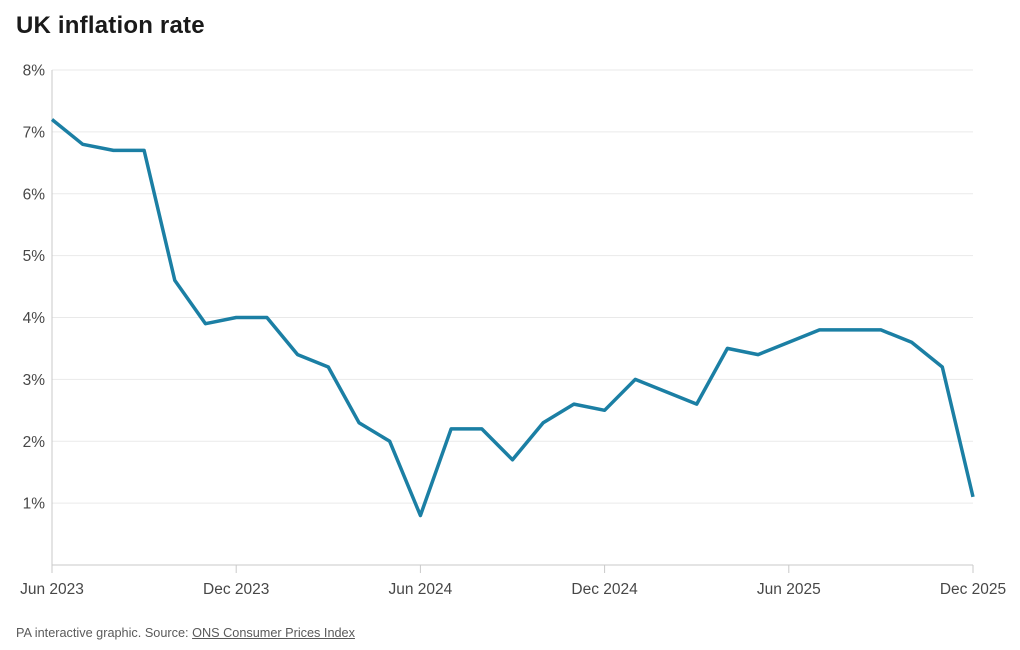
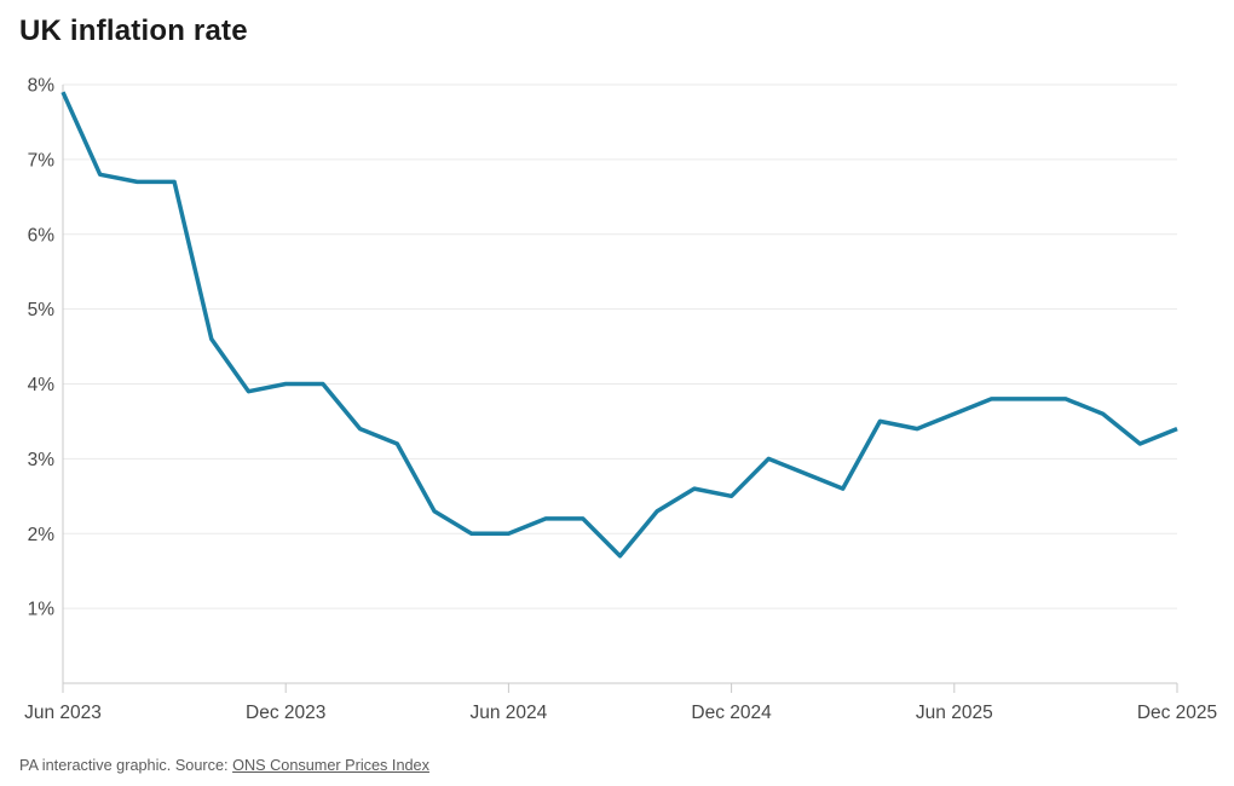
Jun 2023: 7.2% -> 7.9%
Jun 2024: 0.8% -> 2.0%
Dec 2025: 1.1% -> 3.4%
